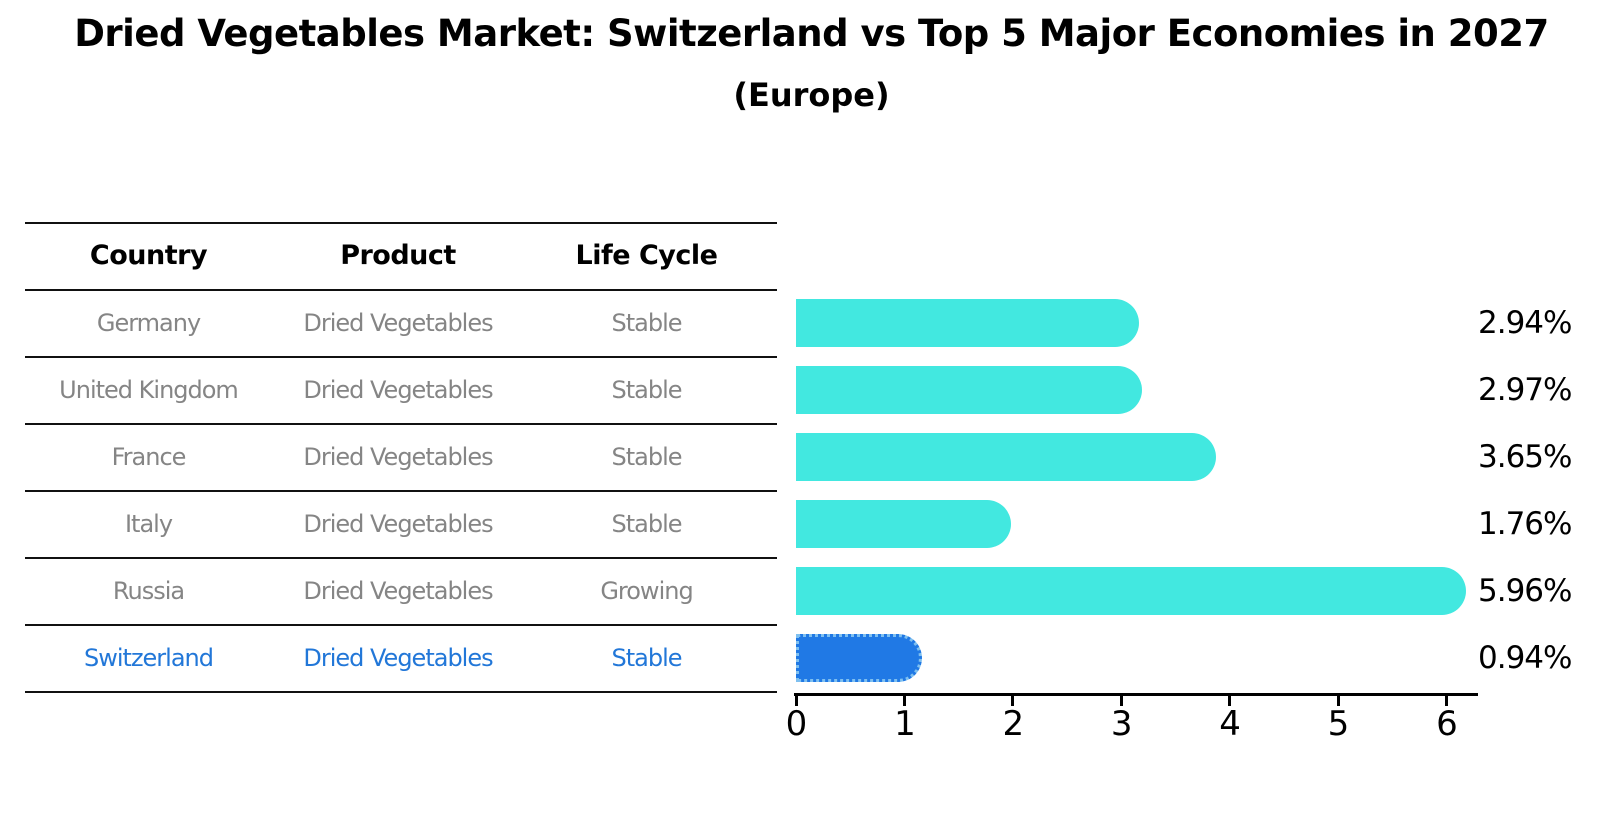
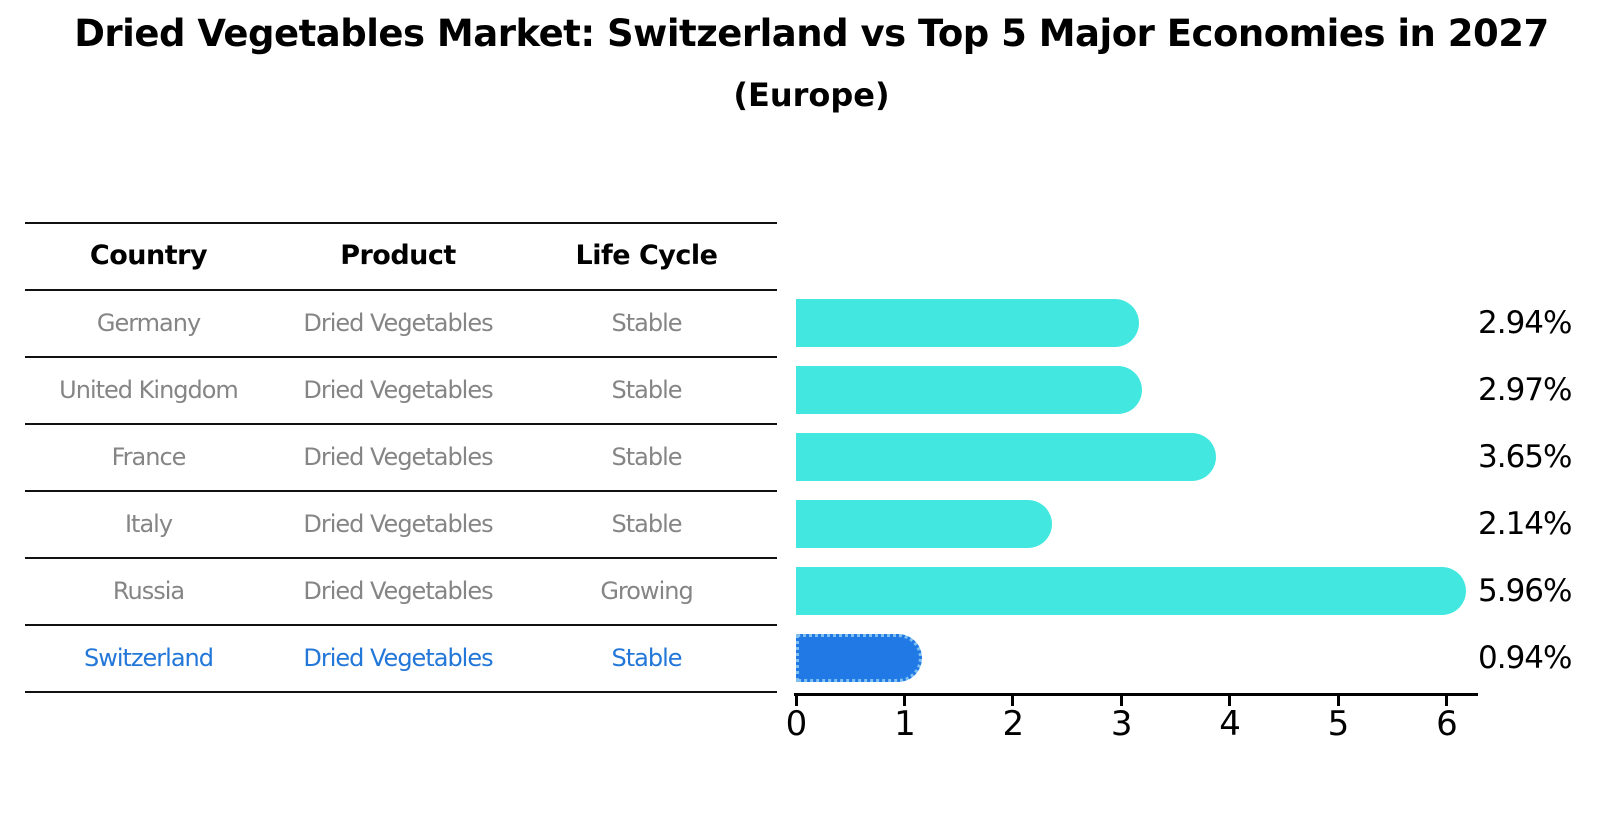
Italy: 1.76% -> 2.14%
